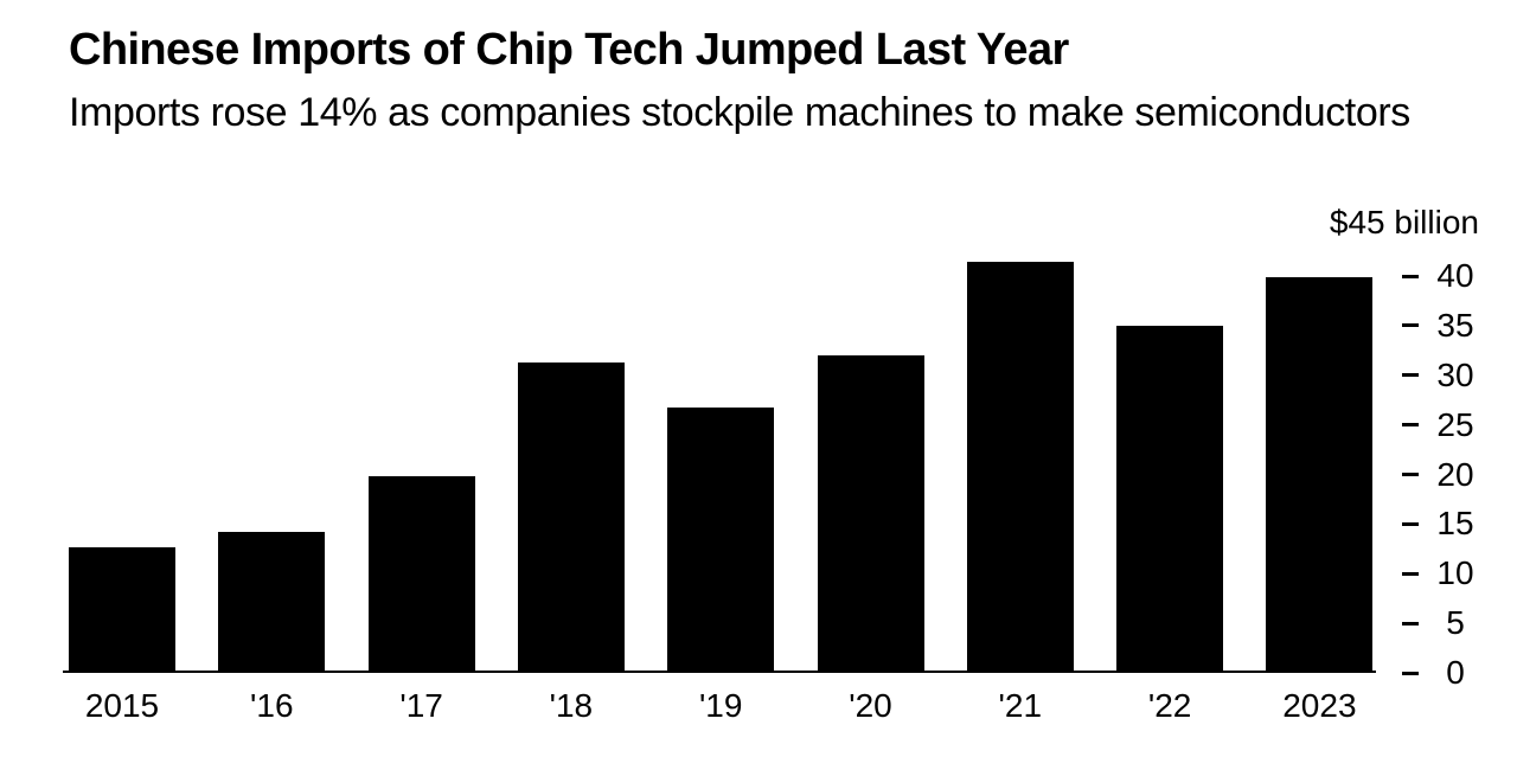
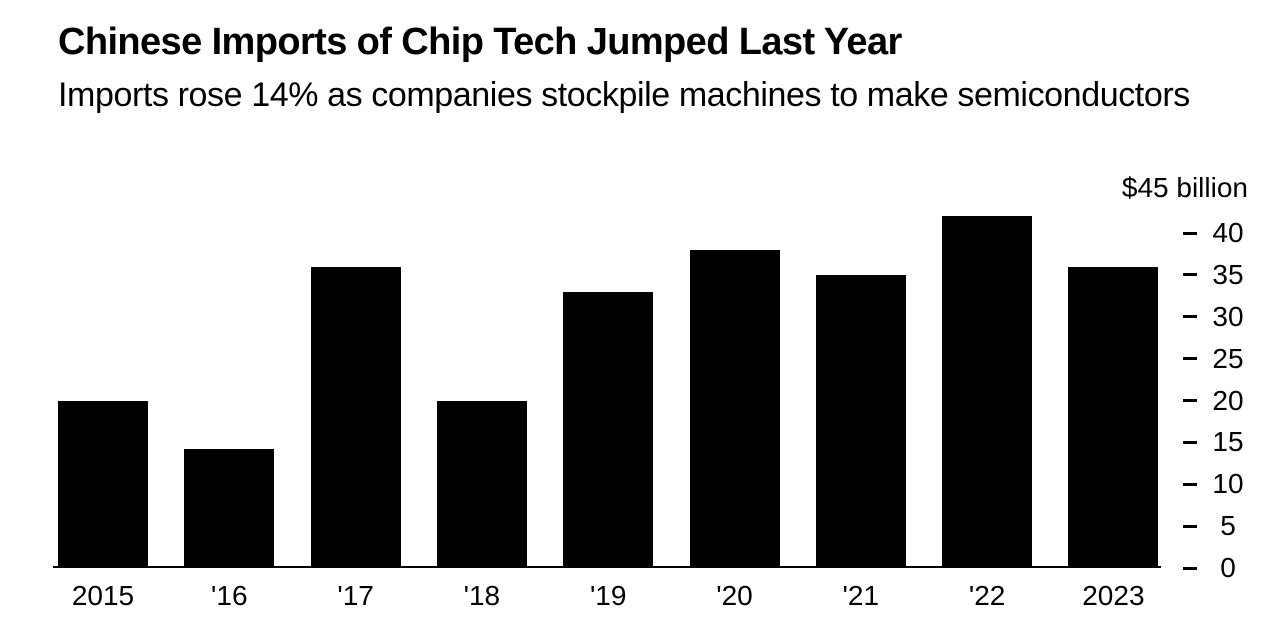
2015: 13 -> 20
'17: 20 -> 36
'18: 31 -> 20
'19: 27 -> 33
'20: 32 -> 38
'21: 41 -> 35
'22: 35 -> 42
2023: 40 -> 36
